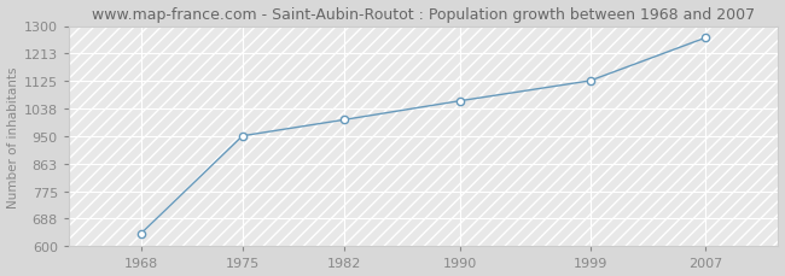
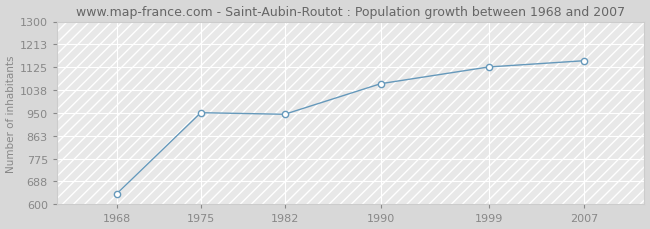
1982: 1002 -> 945
2007: 1263 -> 1150
